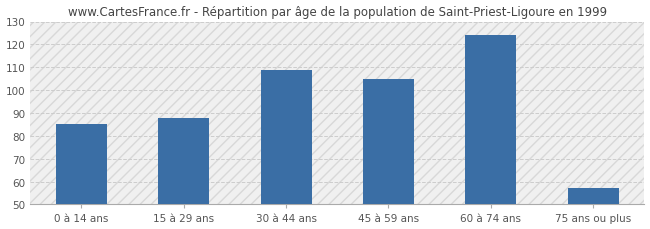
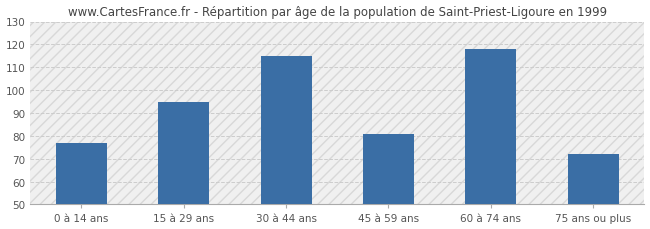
0 à 14 ans: 85 -> 77
15 à 29 ans: 88 -> 95
30 à 44 ans: 109 -> 115
45 à 59 ans: 105 -> 81
60 à 74 ans: 124 -> 118
75 ans ou plus: 57 -> 72
